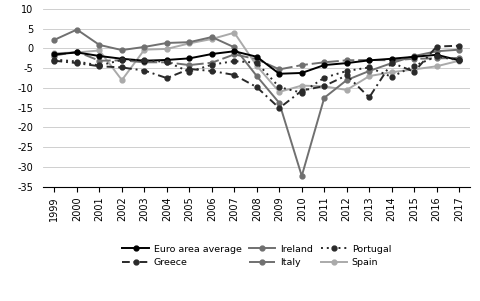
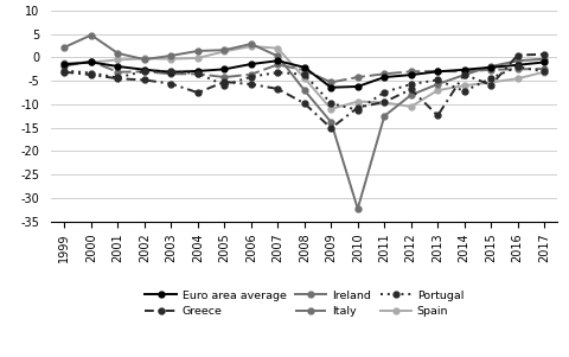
Spain/2002: -8.0 -> -0.2
Spain/2007: 4.0 -> 2.0
Euro area average/2017: -3.0 -> -1.0
